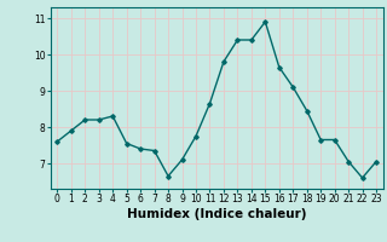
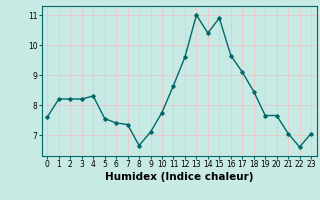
1: 7.90 -> 8.20
12: 9.80 -> 9.60
13: 10.40 -> 11.00
